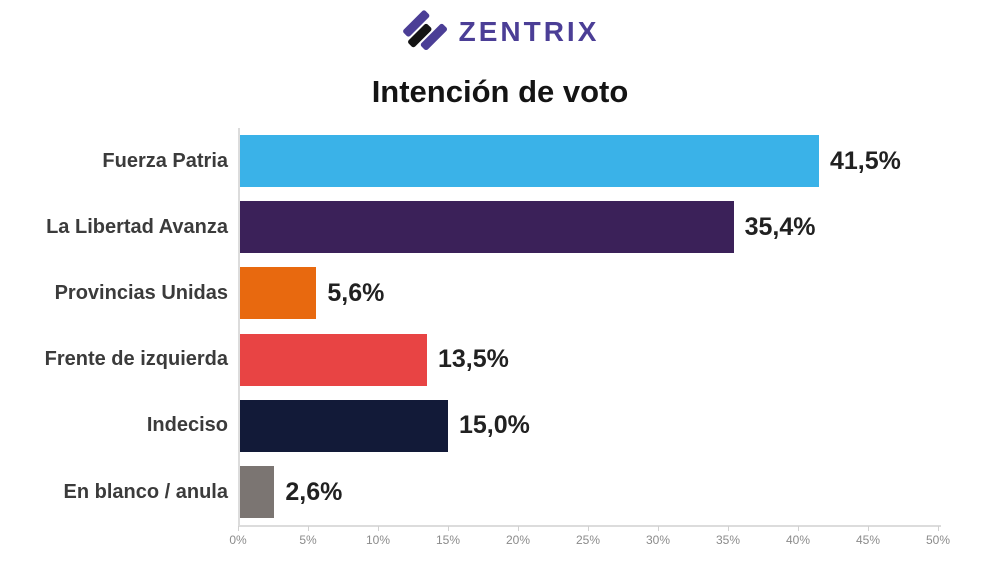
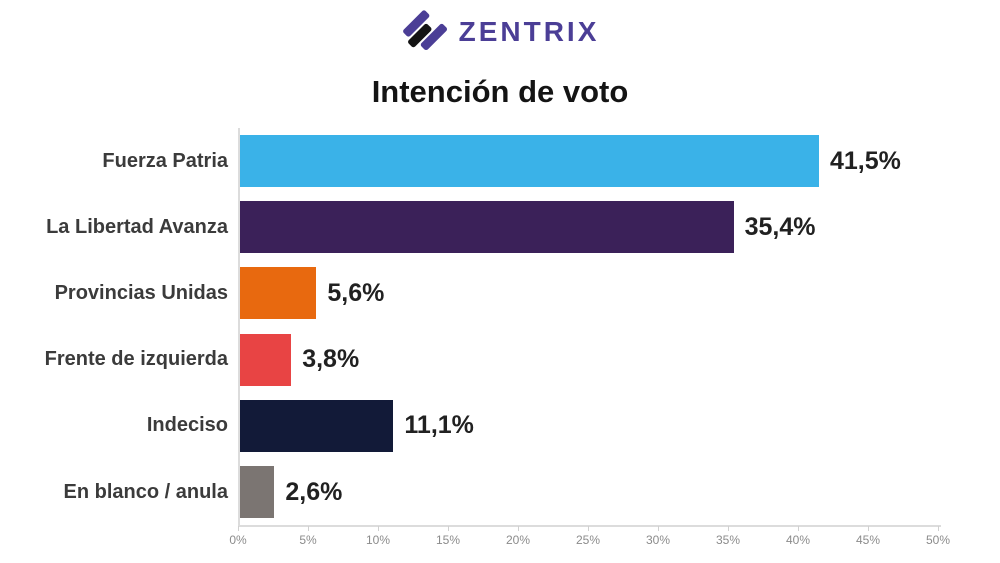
Frente de izquierda: 13,5% -> 3,8%
Indeciso: 15,0% -> 11,1%
